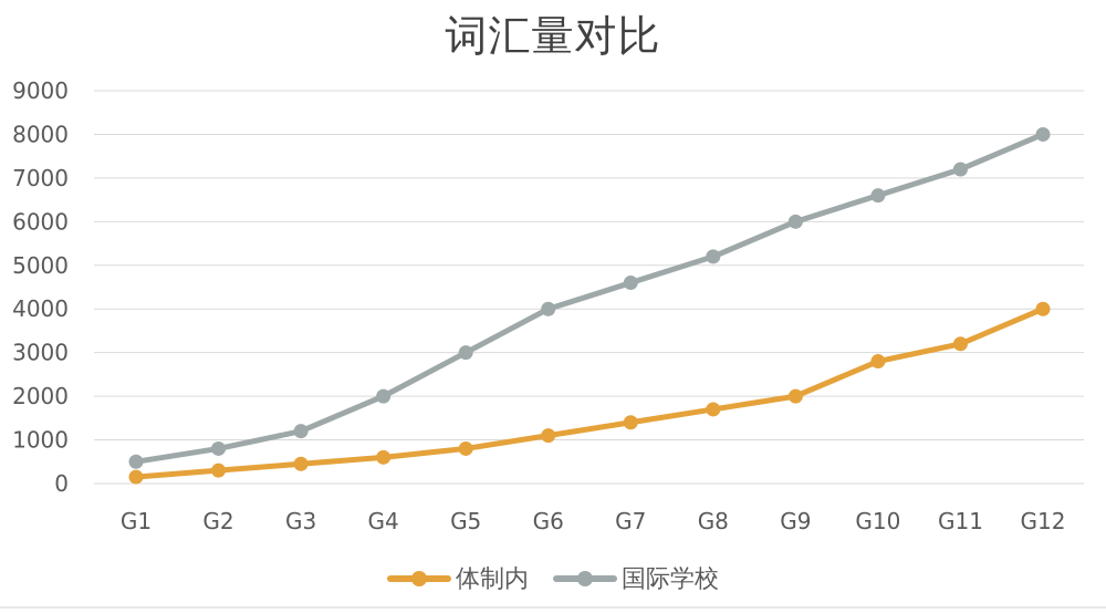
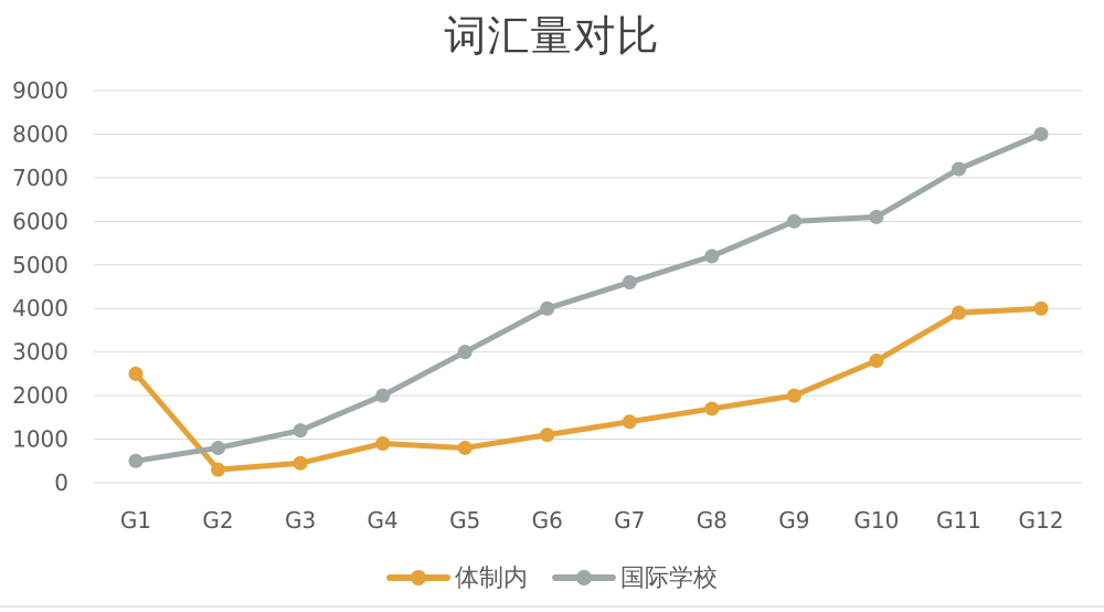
体制内/G1: 200 -> 2500
体制内/G4: 600 -> 900
国际学校/G10: 6600 -> 6100
体制内/G11: 3200 -> 3900
